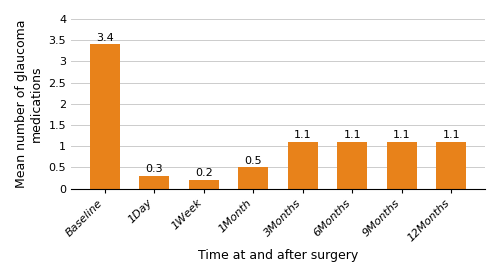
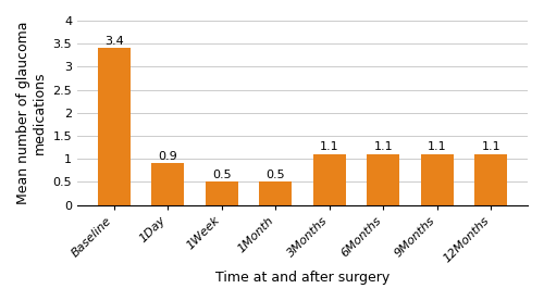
1Day: 0.3 -> 0.9
1Week: 0.2 -> 0.5
